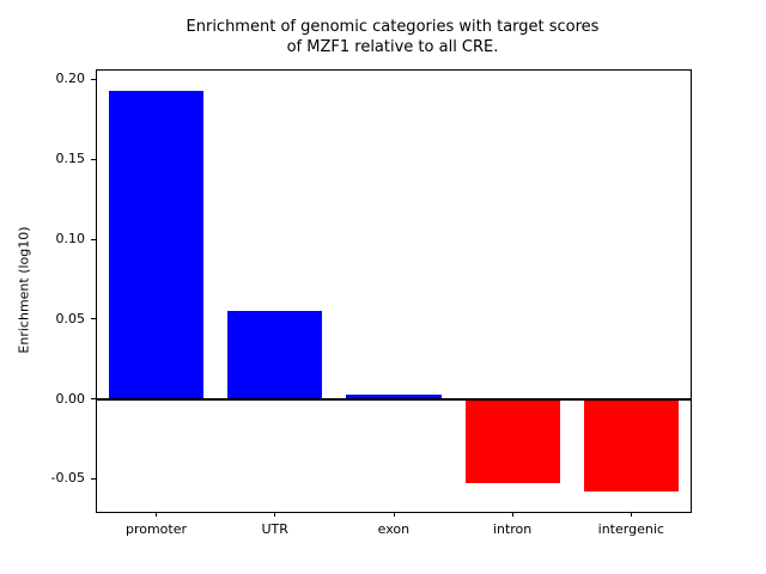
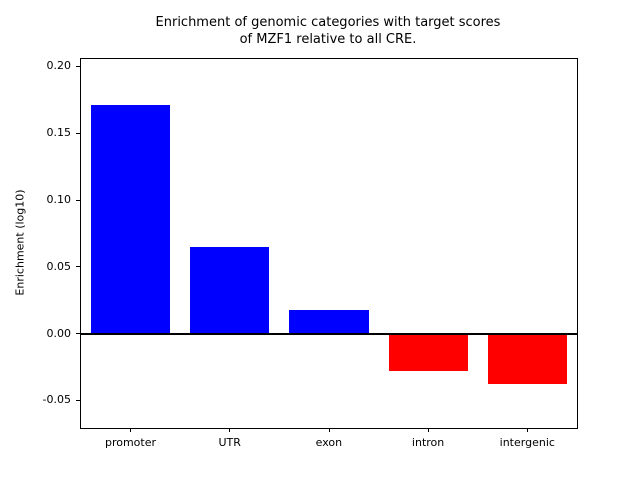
promoter: 0.193 -> 0.171
UTR: 0.055 -> 0.065
exon: 0.003 -> 0.018
intron: -0.053 -> -0.028
intergenic: -0.058 -> -0.038
